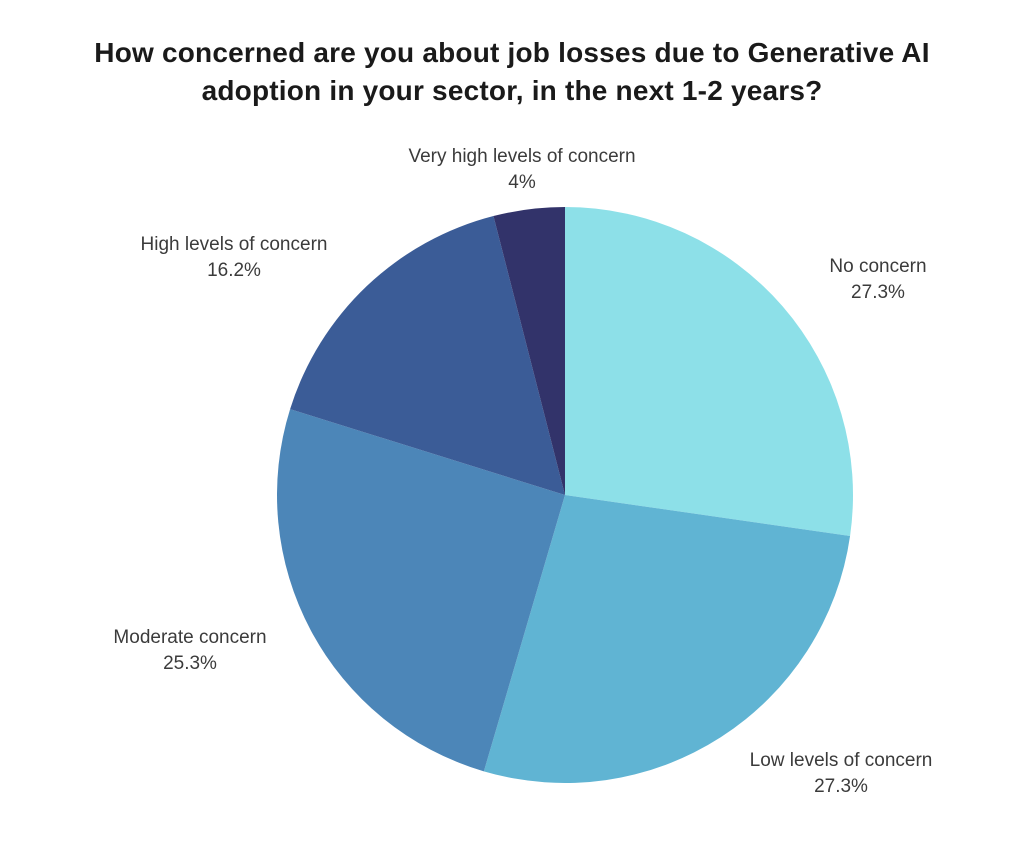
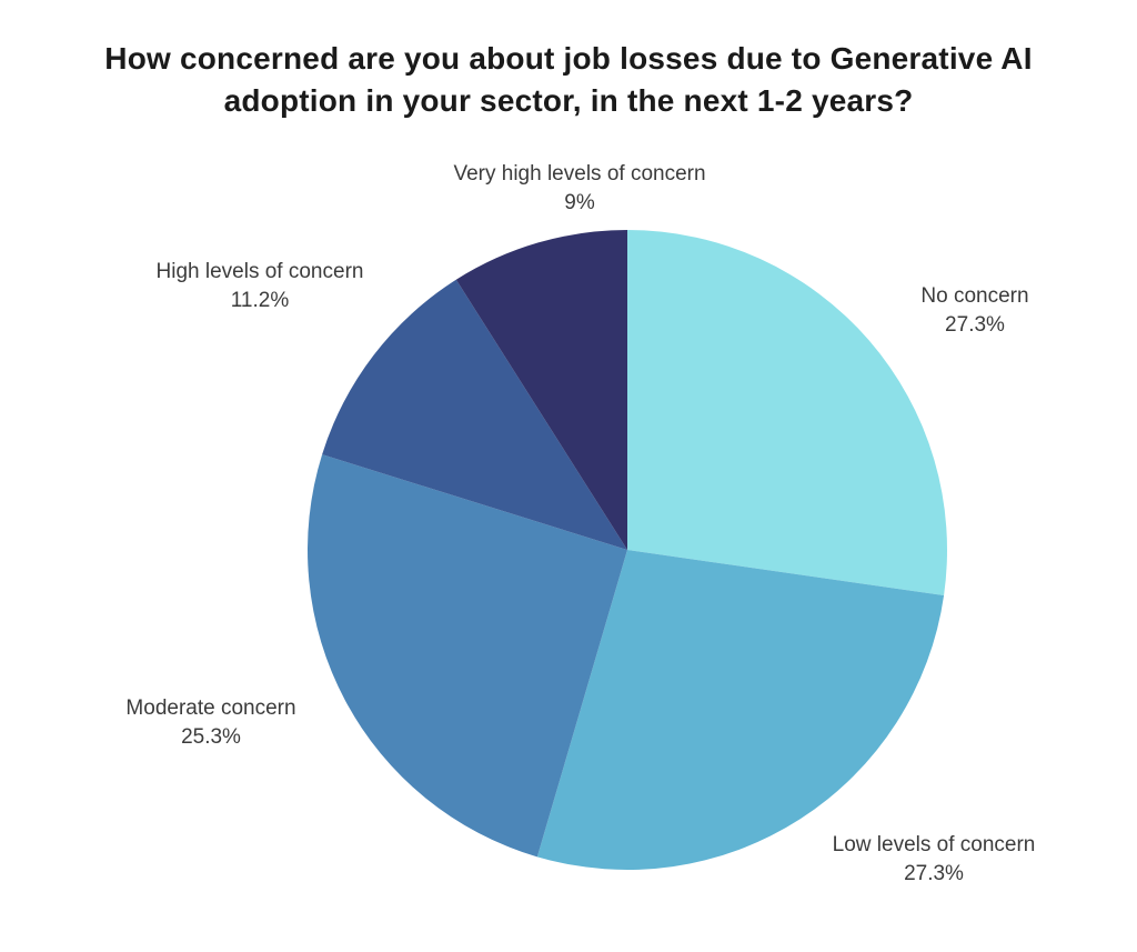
High levels of concern: 16.2% -> 11.2%
Very high levels of concern: 4% -> 9%
